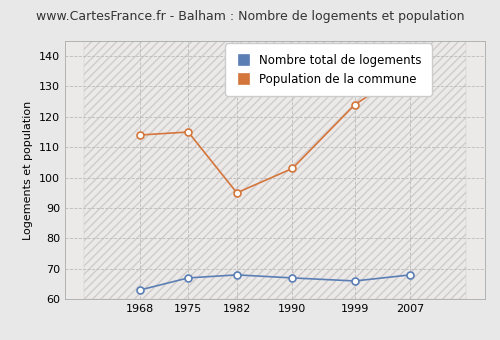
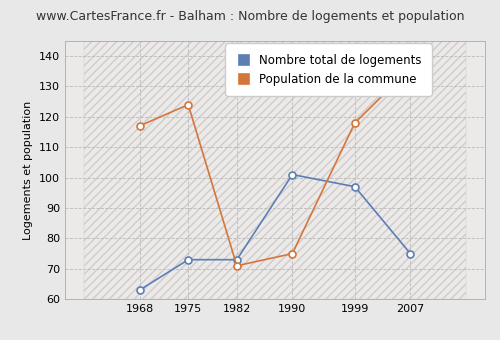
Population de la commune/1968: 114 -> 117
Nombre total de logements/1975: 67 -> 73
Population de la commune/1975: 115 -> 124
Nombre total de logements/1982: 68 -> 73
Population de la commune/1982: 95 -> 71
Nombre total de logements/1990: 67 -> 101
Population de la commune/1990: 103 -> 75
Nombre total de logements/1999: 66 -> 97
Population de la commune/1999: 124 -> 118
Nombre total de logements/2007: 68 -> 75
